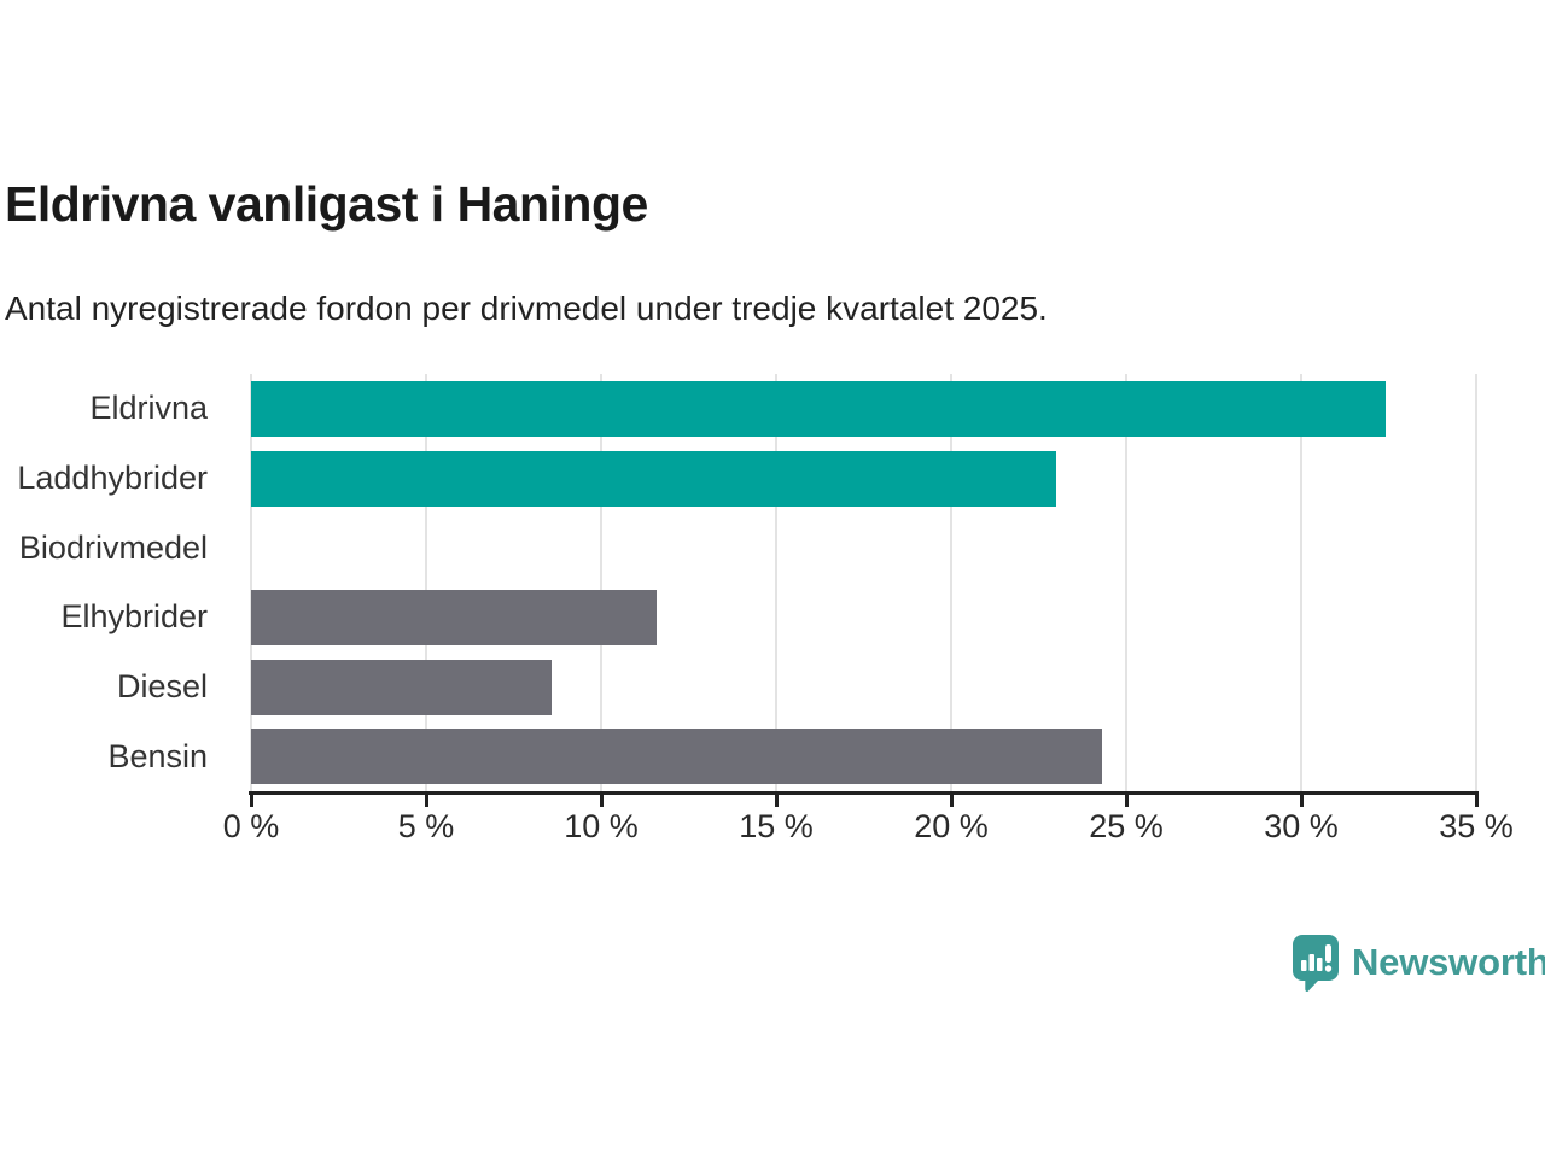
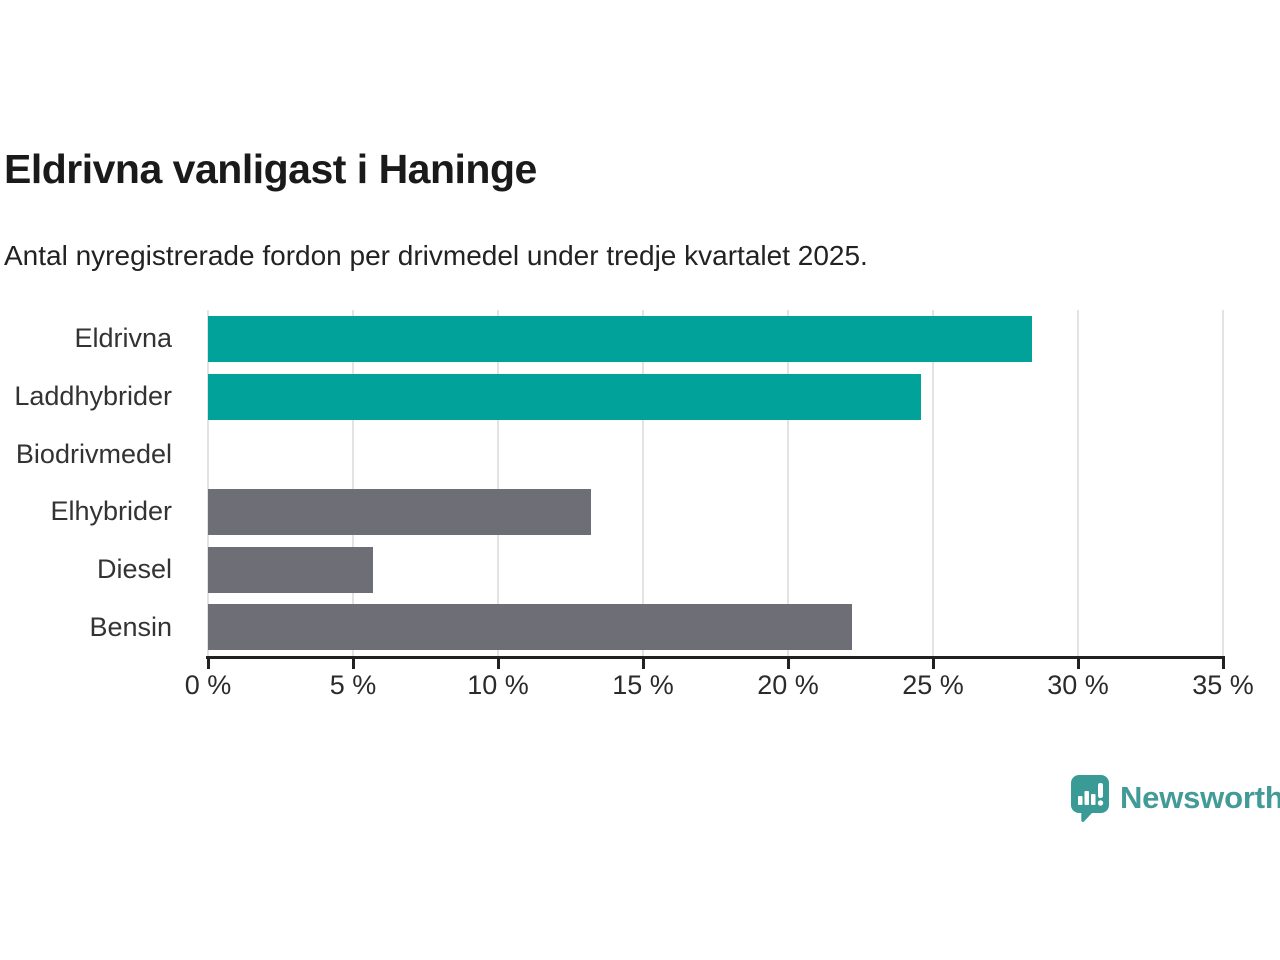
Eldrivna: 32.4% -> 28.4%
Laddhybrider: 23.0% -> 24.6%
Elhybrider: 11.6% -> 13.2%
Diesel: 8.6% -> 5.7%
Bensin: 24.3% -> 22.2%
